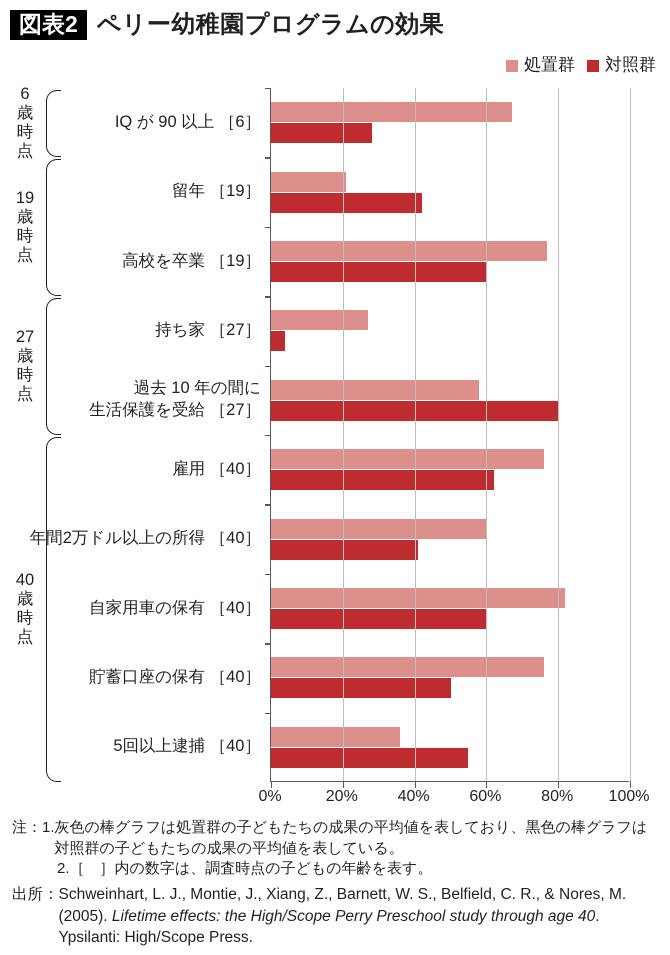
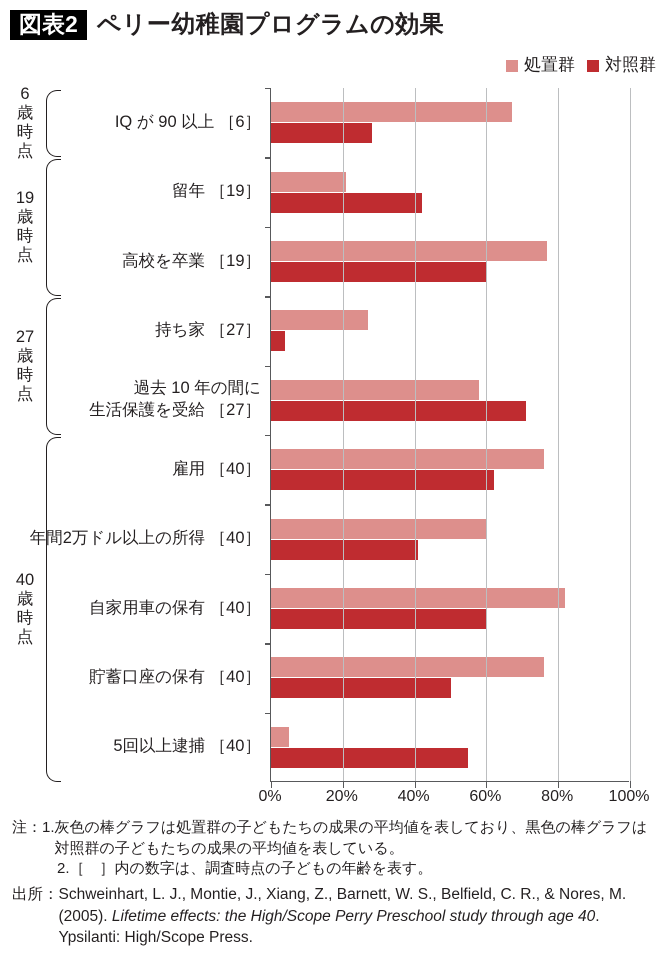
対照群/過去 10 年の間に 生活保護を受給 ［27］: 80% -> 71%
処置群/5回以上逮捕 ［40］: 36% -> 5%
